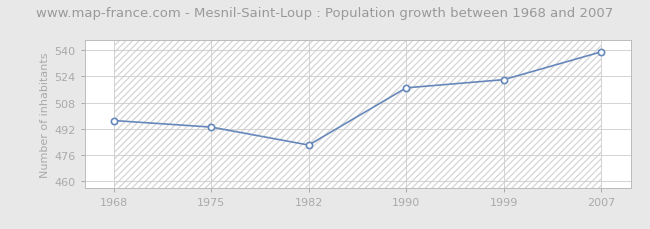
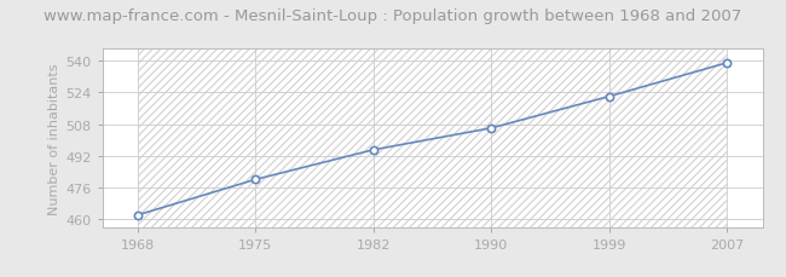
1968: 497 -> 462
1975: 493 -> 480
1982: 482 -> 495
1990: 517 -> 506
